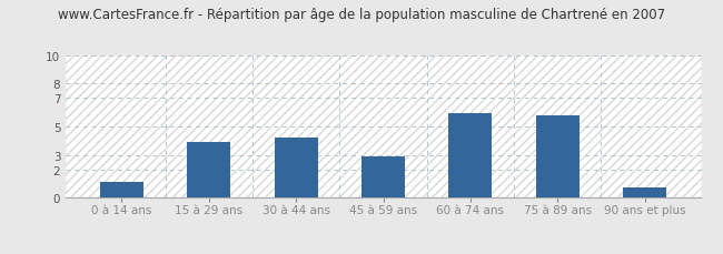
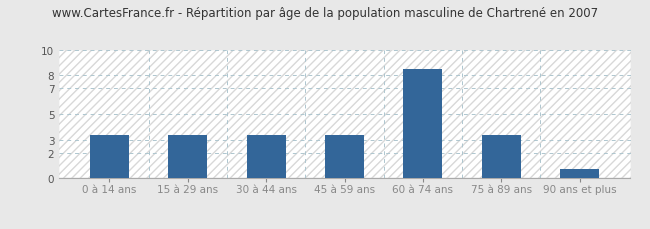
0 à 14 ans: 1.1 -> 3.4
15 à 29 ans: 3.9 -> 3.4
30 à 44 ans: 4.2 -> 3.4
45 à 59 ans: 2.9 -> 3.4
60 à 74 ans: 5.9 -> 8.5
75 à 89 ans: 5.8 -> 3.4
